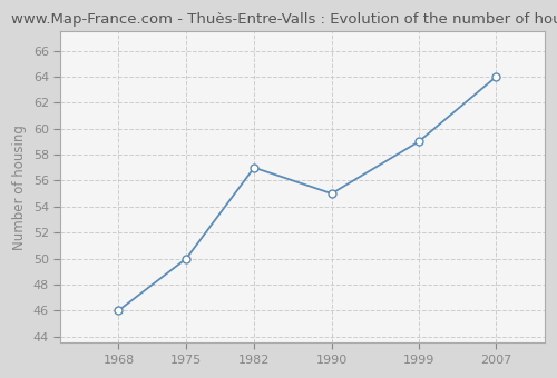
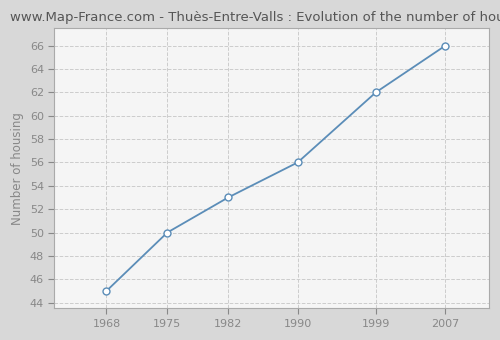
1968: 46 -> 45
1982: 57 -> 53
1990: 55 -> 56
1999: 59 -> 62
2007: 64 -> 66
